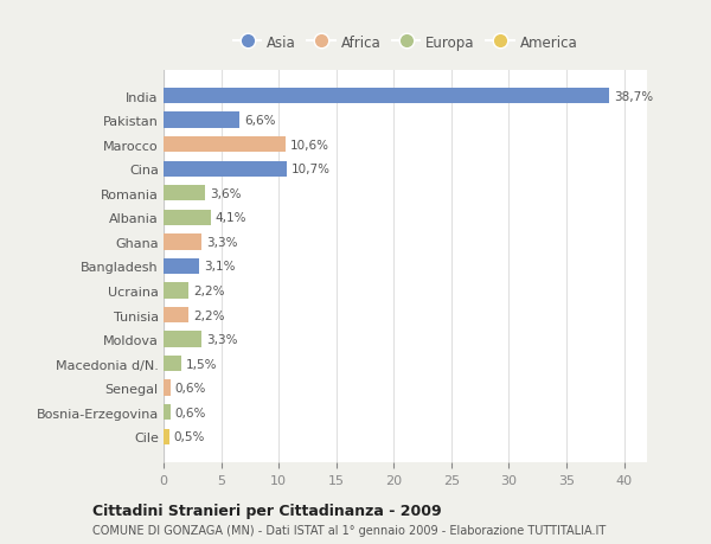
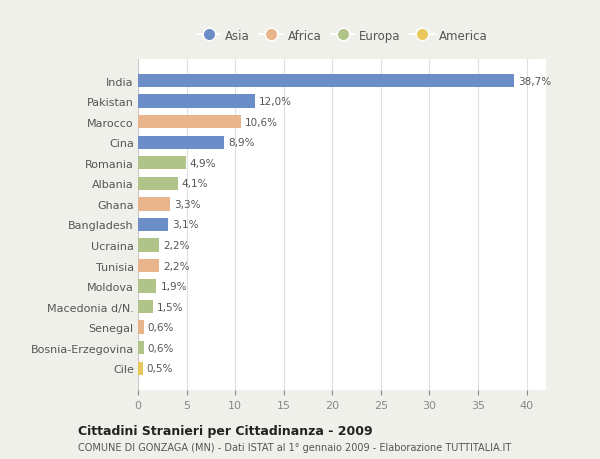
Pakistan: 6,6% -> 12,0%
Cina: 10,7% -> 8,9%
Romania: 3,6% -> 4,9%
Moldova: 3,3% -> 1,9%
